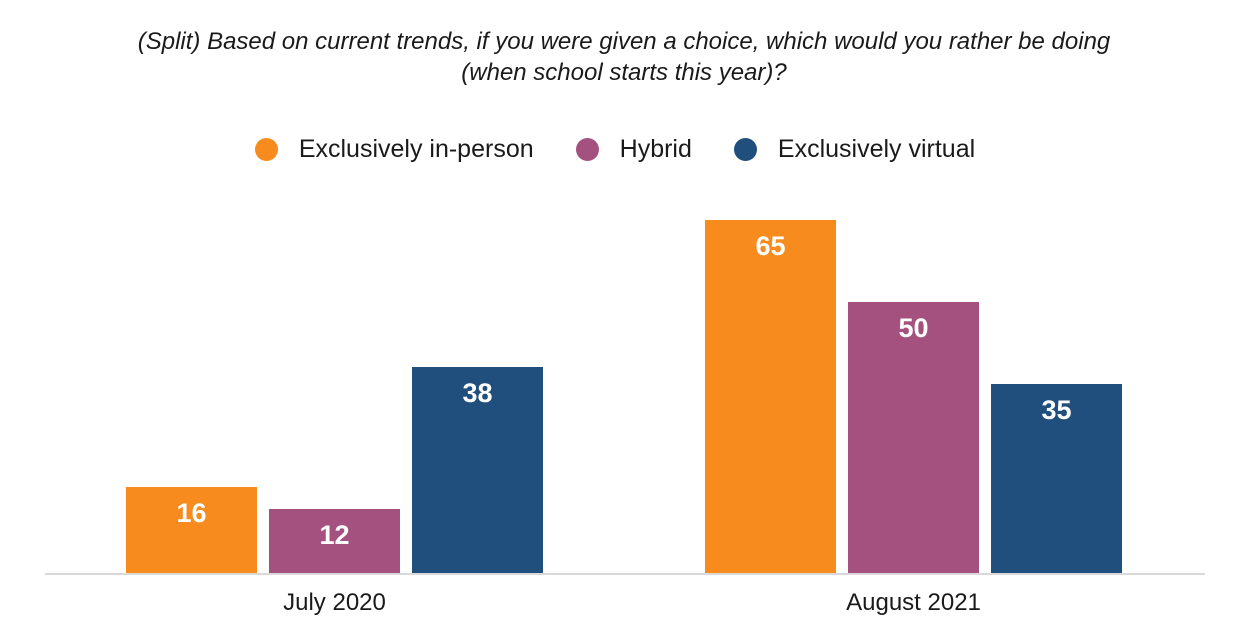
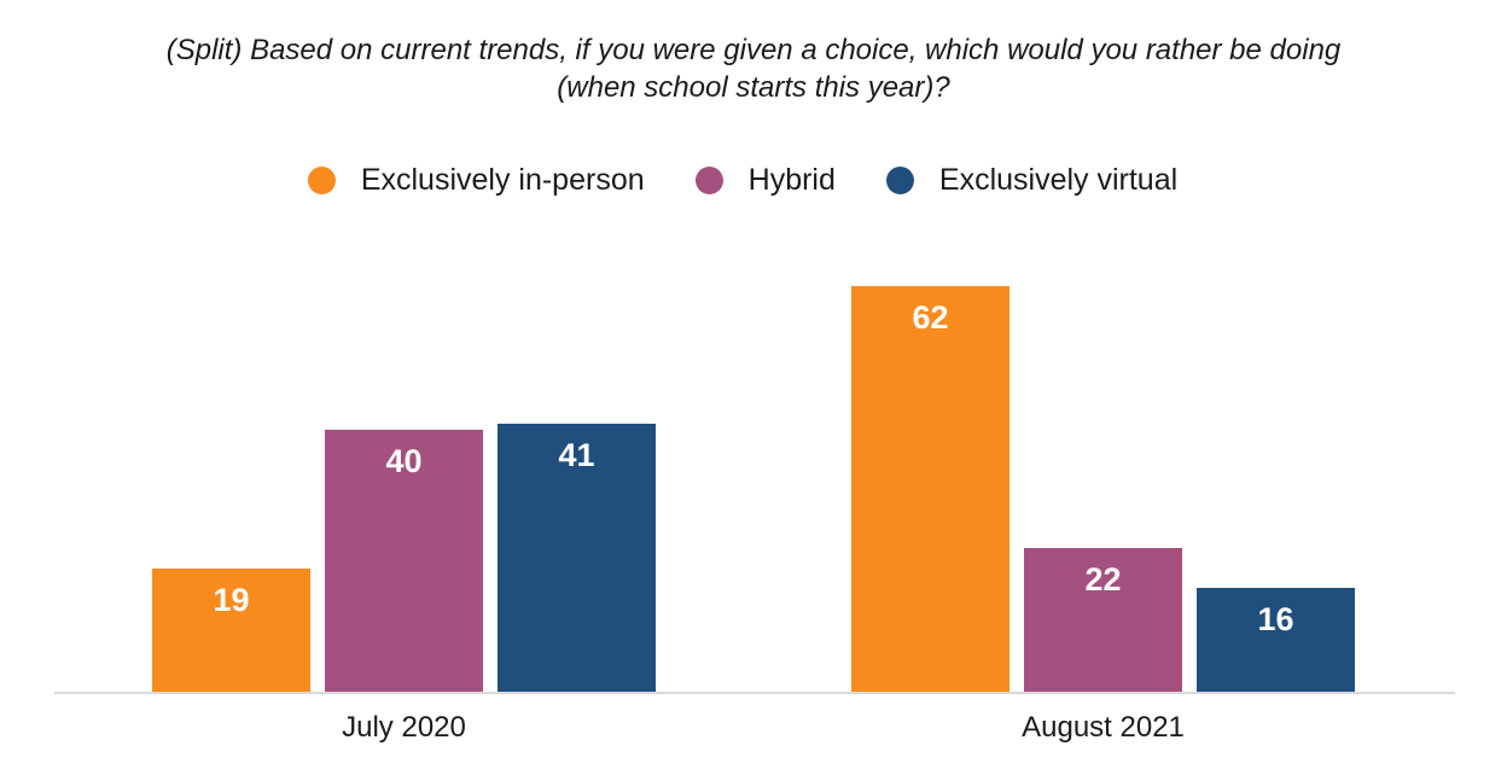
Exclusively in-person/July 2020: 16 -> 19
Hybrid/July 2020: 12 -> 40
Exclusively virtual/July 2020: 38 -> 41
Exclusively in-person/August 2021: 65 -> 62
Hybrid/August 2021: 50 -> 22
Exclusively virtual/August 2021: 35 -> 16
